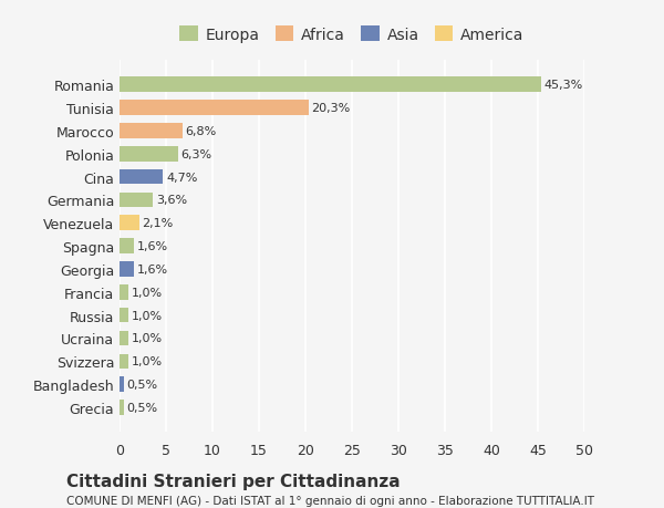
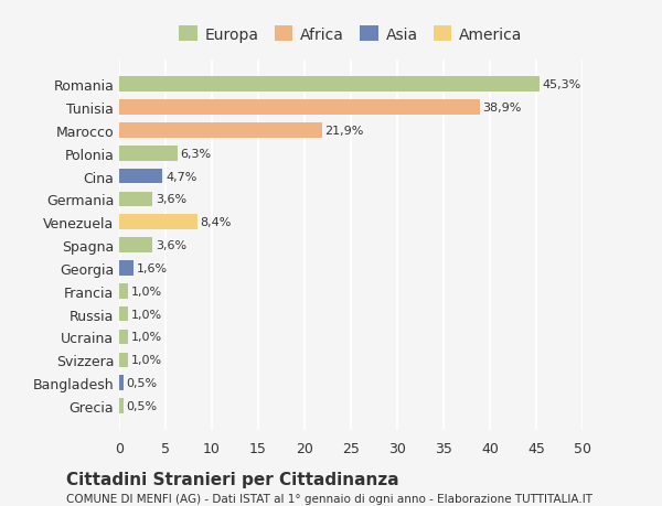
Tunisia: 20,3% -> 38,9%
Marocco: 6,8% -> 21,9%
Venezuela: 2,1% -> 8,4%
Spagna: 1,6% -> 3,6%
